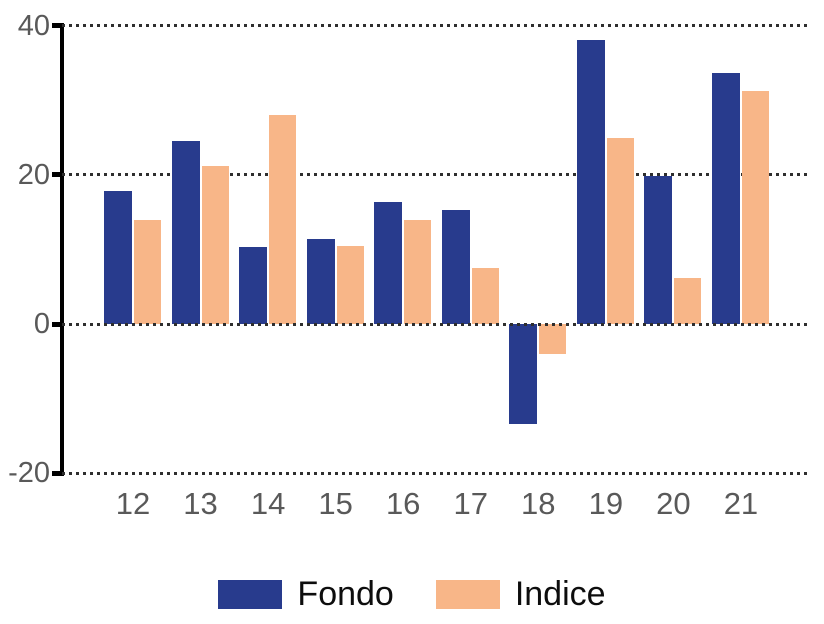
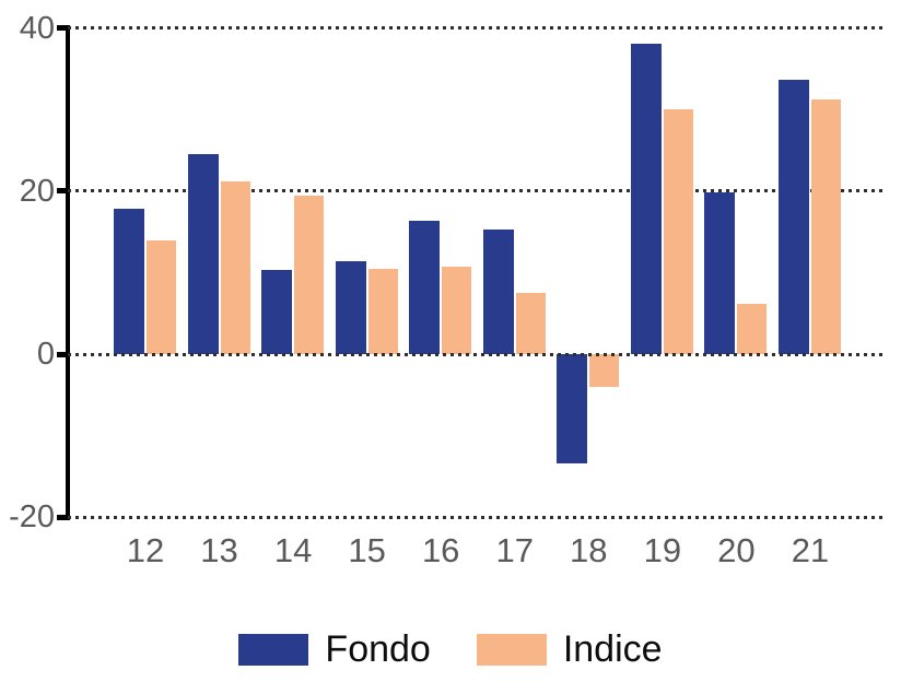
Indice/14: 28 -> 20
Indice/16: 14 -> 11
Indice/19: 25 -> 30
